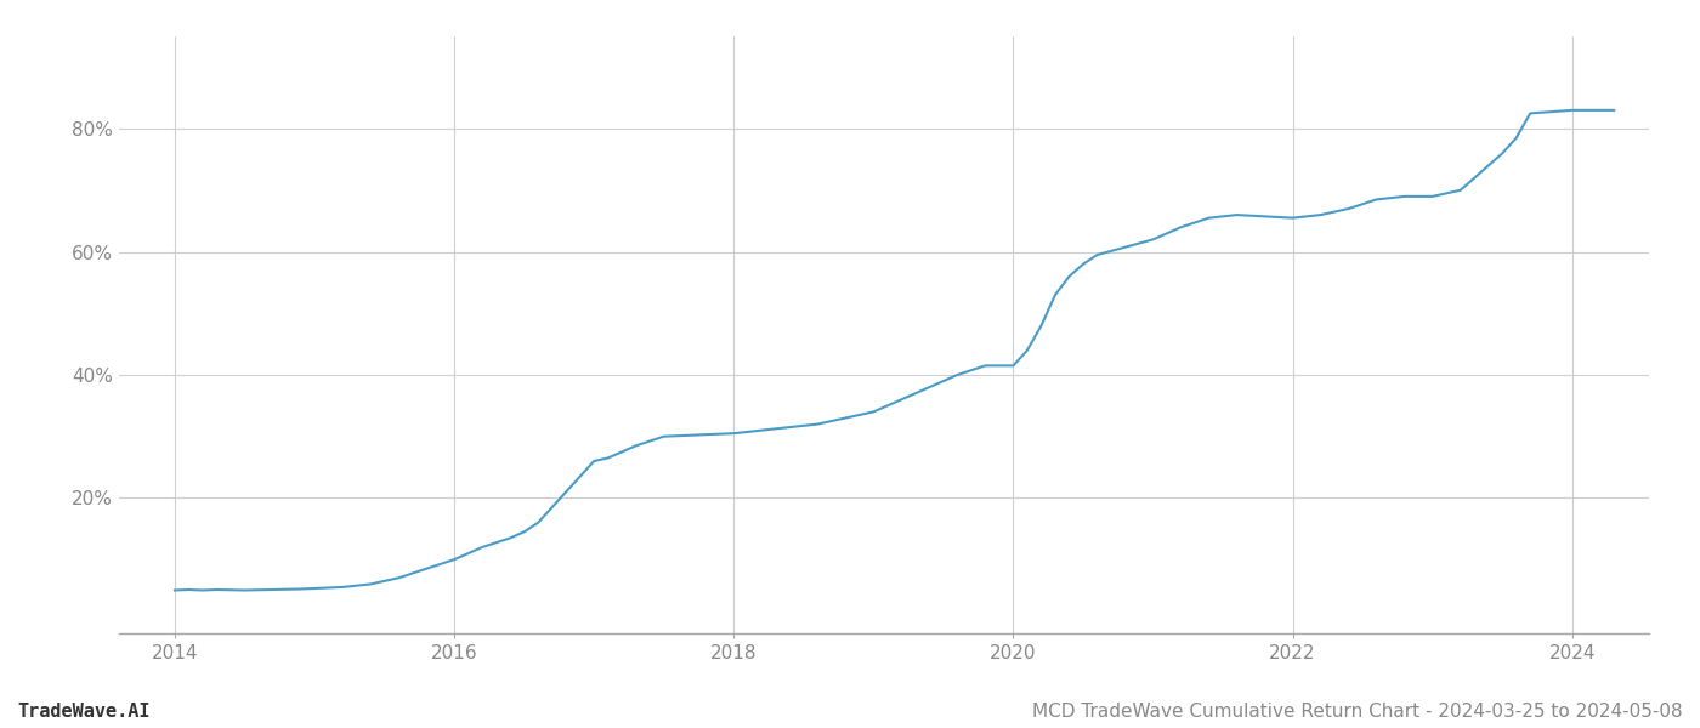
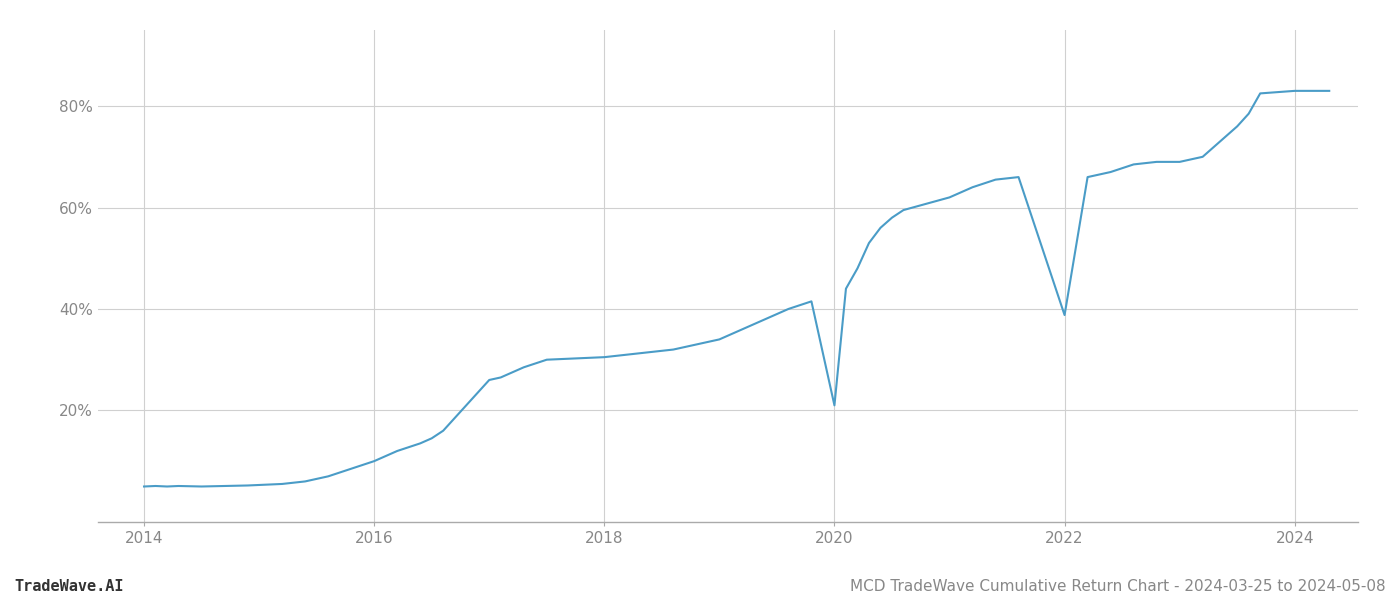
2020: 41.5% -> 21.0%
2022: 65.5% -> 38.8%
